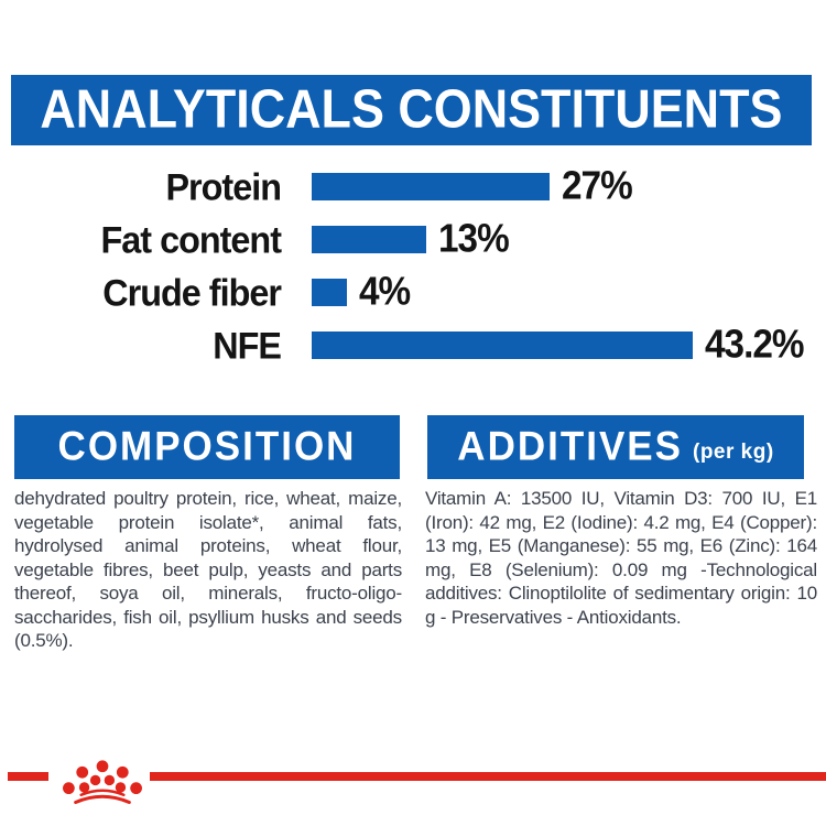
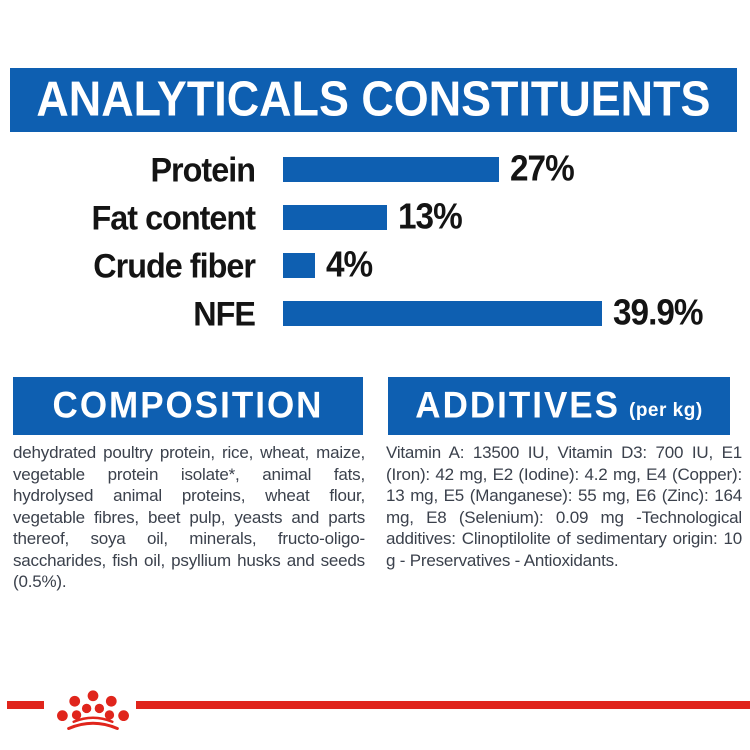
NFE: 43.2% -> 39.9%
